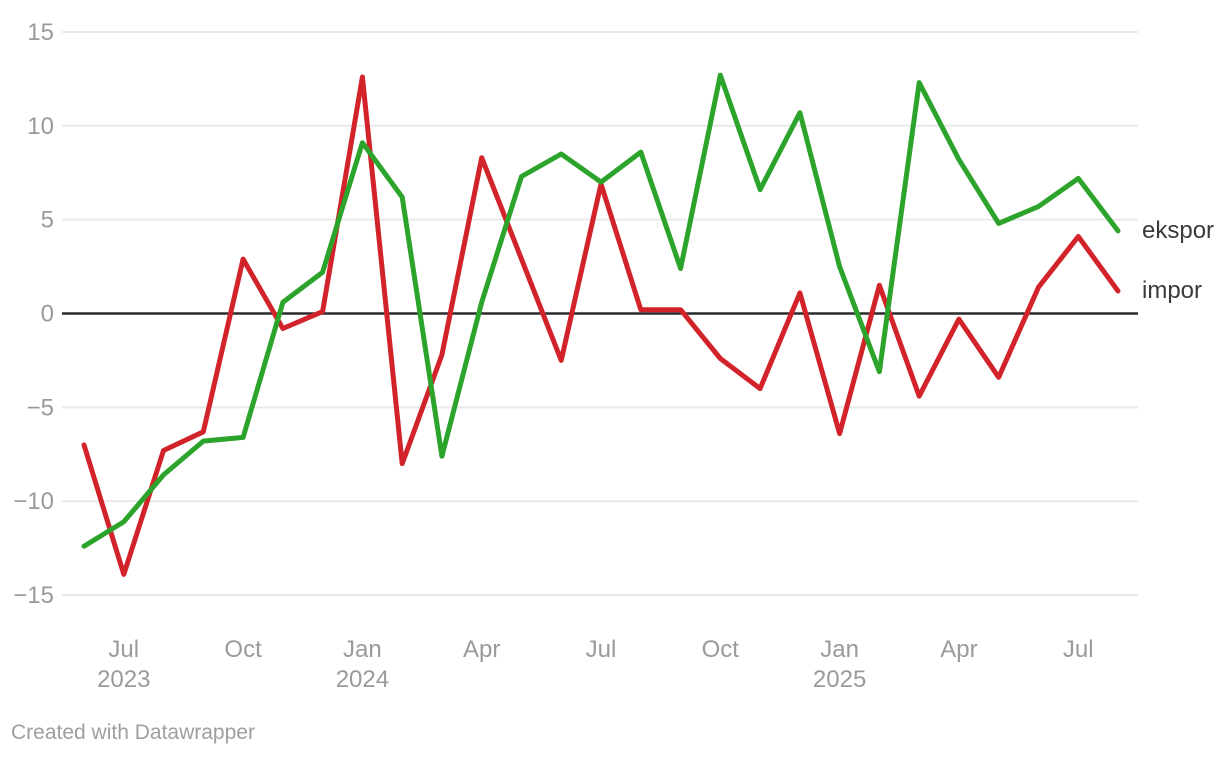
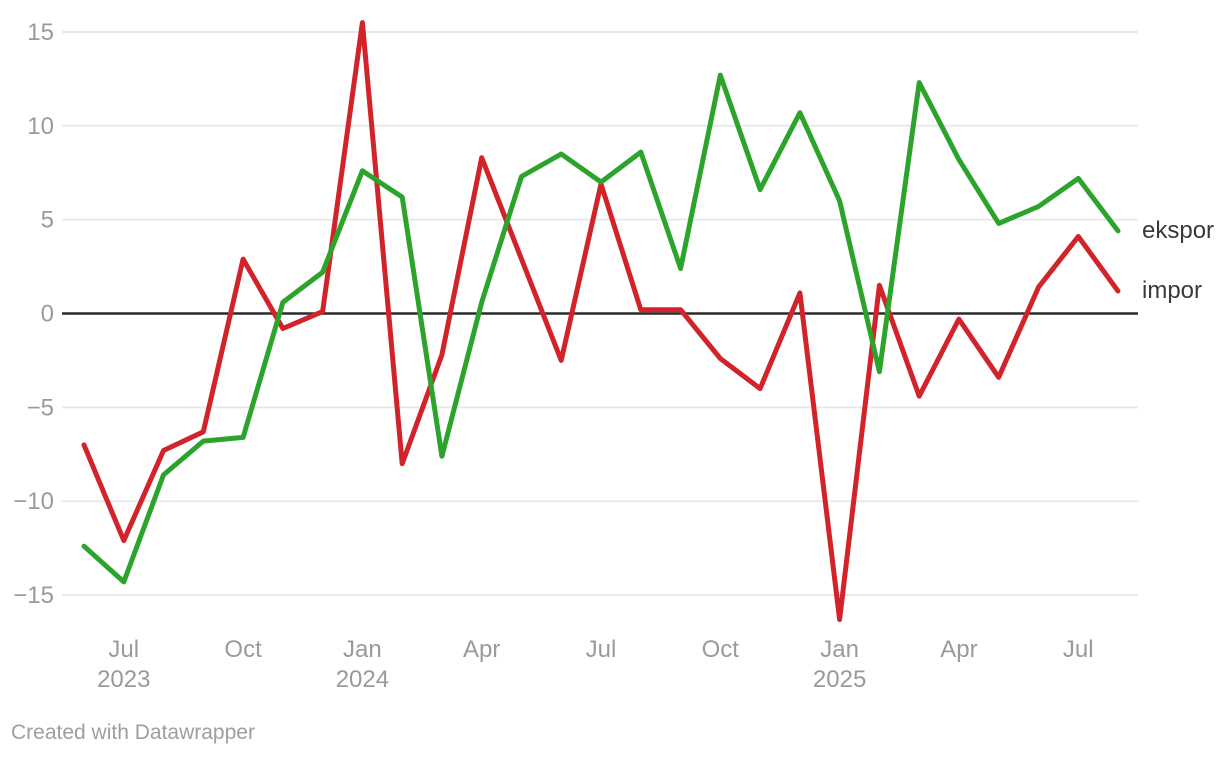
ekspor/Jul 2023: -11.1 -> -14.3
impor/Jul 2023: -13.9 -> -12.1
ekspor/Jan 2024: 9.1 -> 7.6
impor/Jan 2024: 12.6 -> 15.5
ekspor/Jan 2025: 2.5 -> 6.0
impor/Jan 2025: -6.4 -> -16.3
